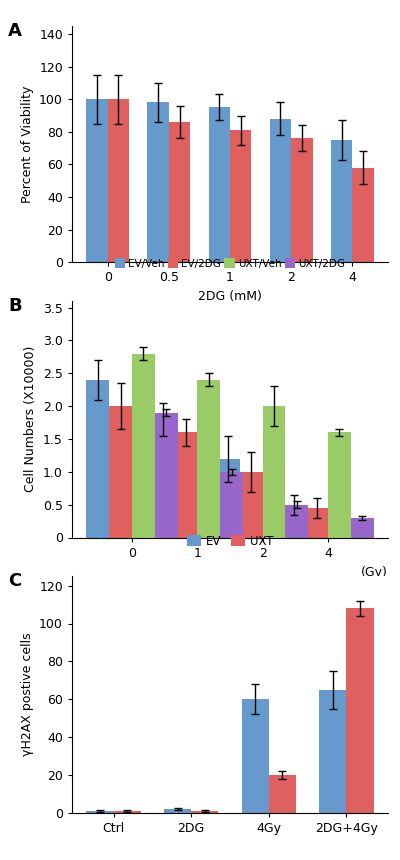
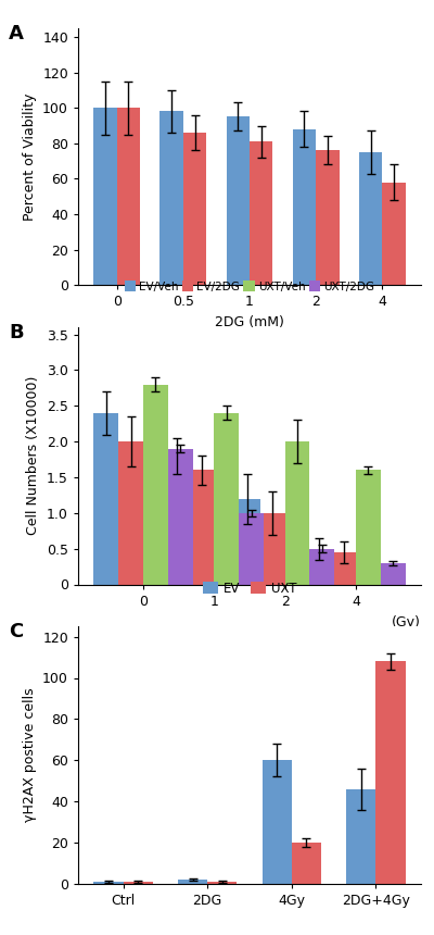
EV/2DG+4Gy: 65 -> 46
